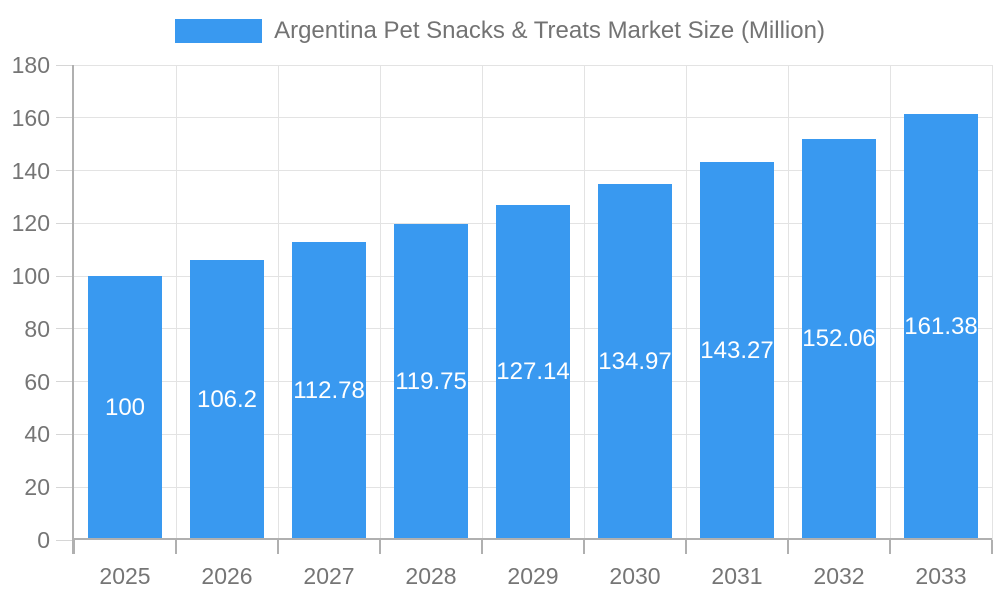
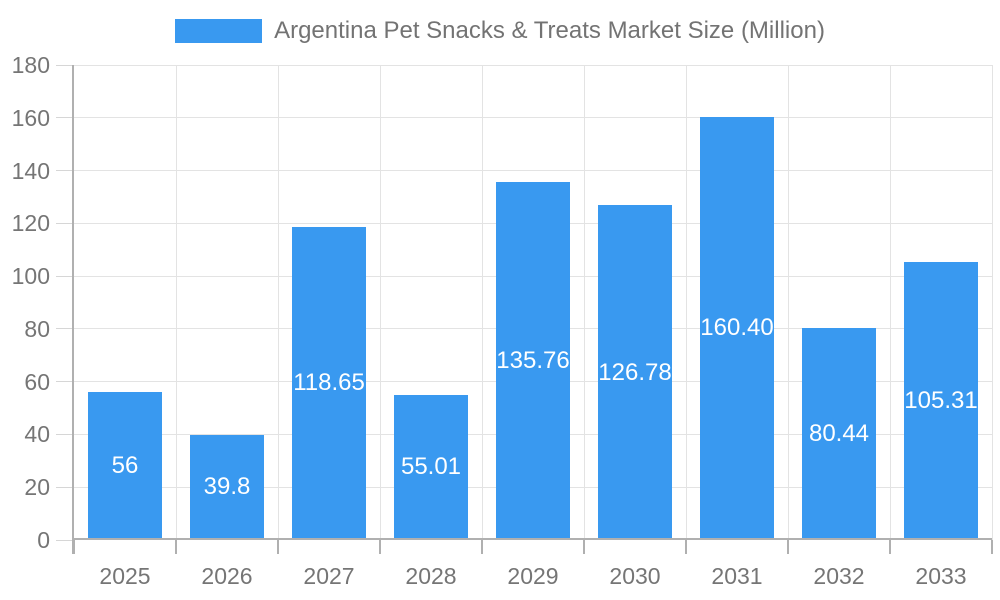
2025: 100 -> 56
2026: 106.2 -> 39.8
2027: 112.78 -> 118.65
2028: 119.75 -> 55.01
2029: 127.14 -> 135.76
2030: 134.97 -> 126.78
2031: 143.27 -> 160.40
2032: 152.06 -> 80.44
2033: 161.38 -> 105.31
